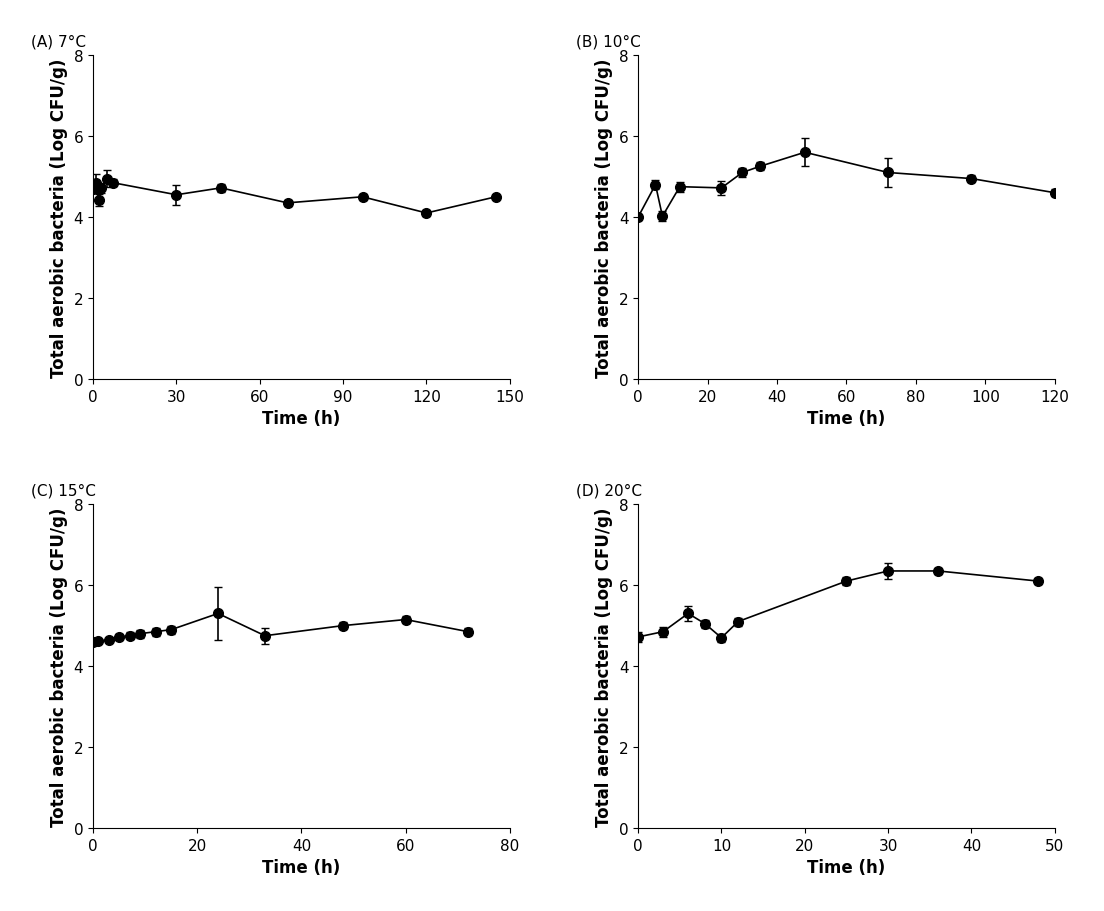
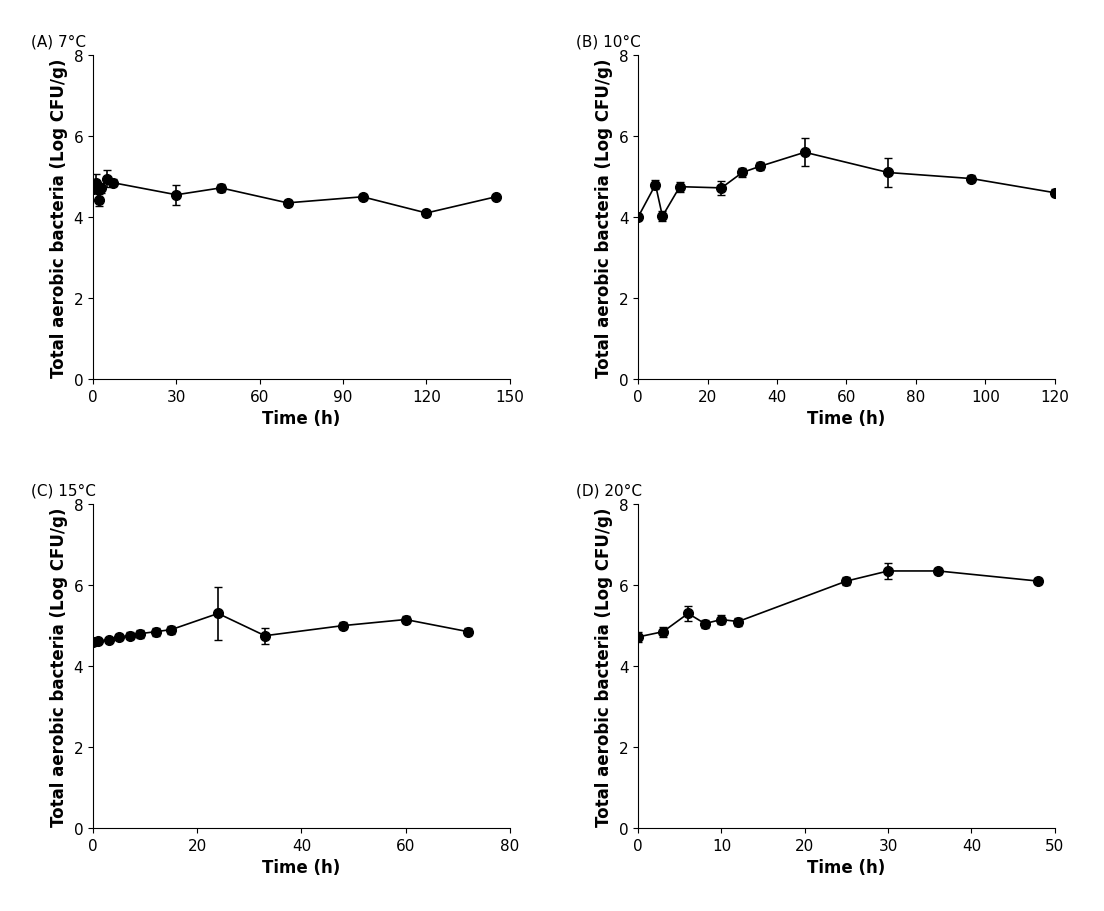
10: 4.70 -> 5.15
